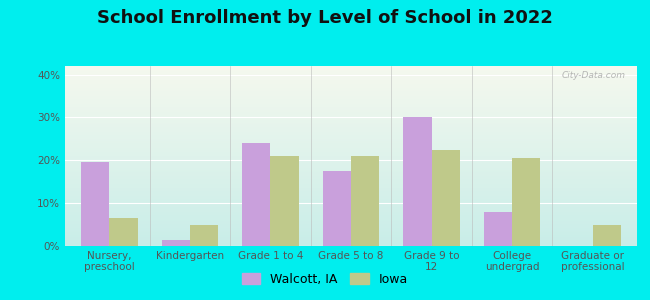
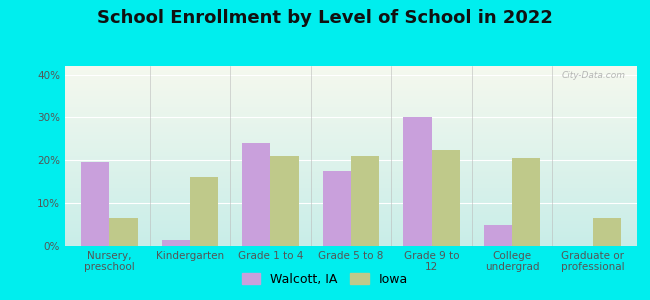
Iowa/Kindergarten: 5.0% -> 16.0%
Walcott, IA/College undergrad: 8.0% -> 5.0%
Iowa/Graduate or professional: 5.0% -> 6.5%
